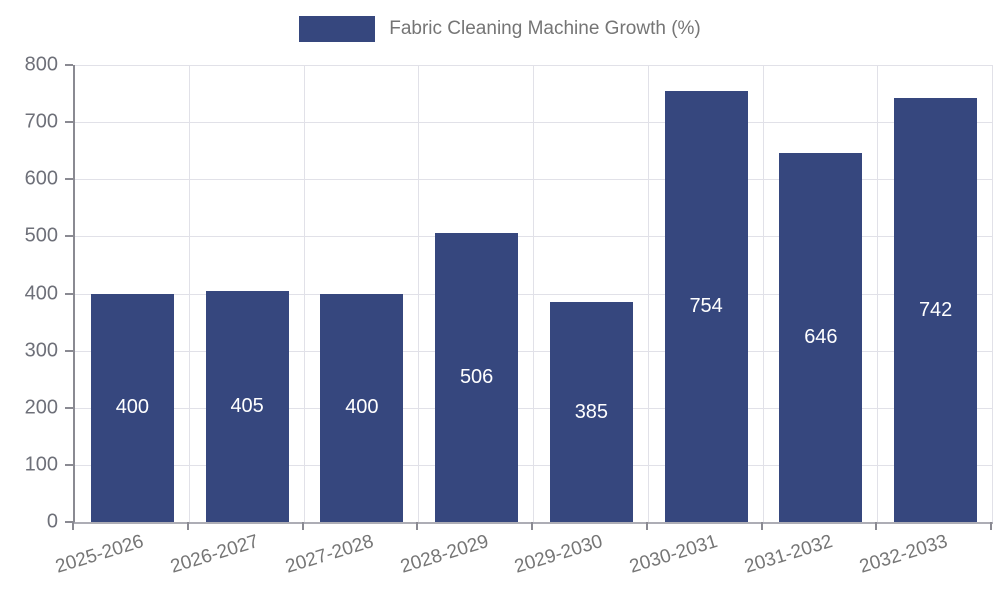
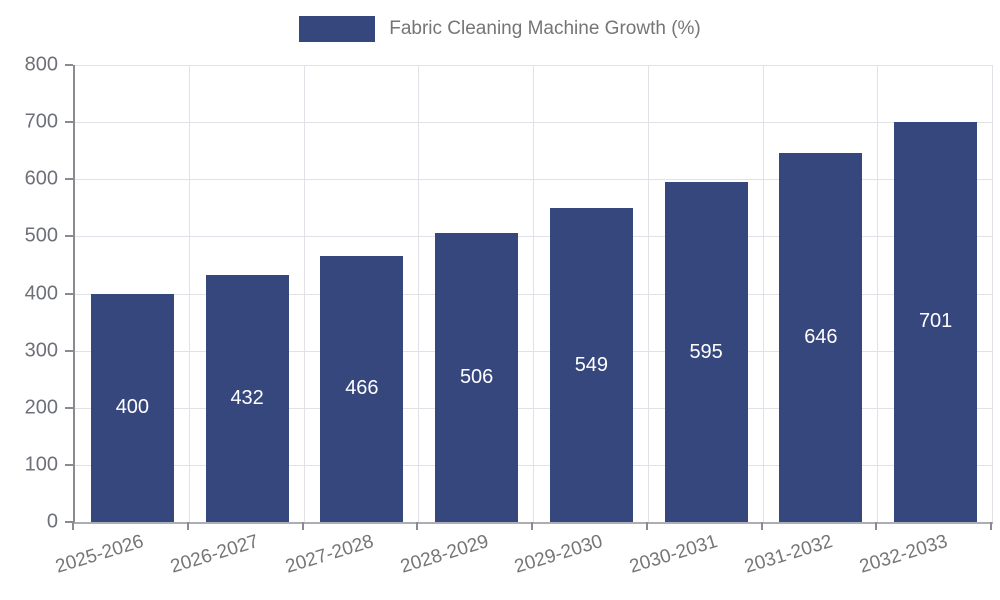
2026-2027: 405 -> 432
2027-2028: 400 -> 466
2029-2030: 385 -> 549
2030-2031: 754 -> 595
2032-2033: 742 -> 701
